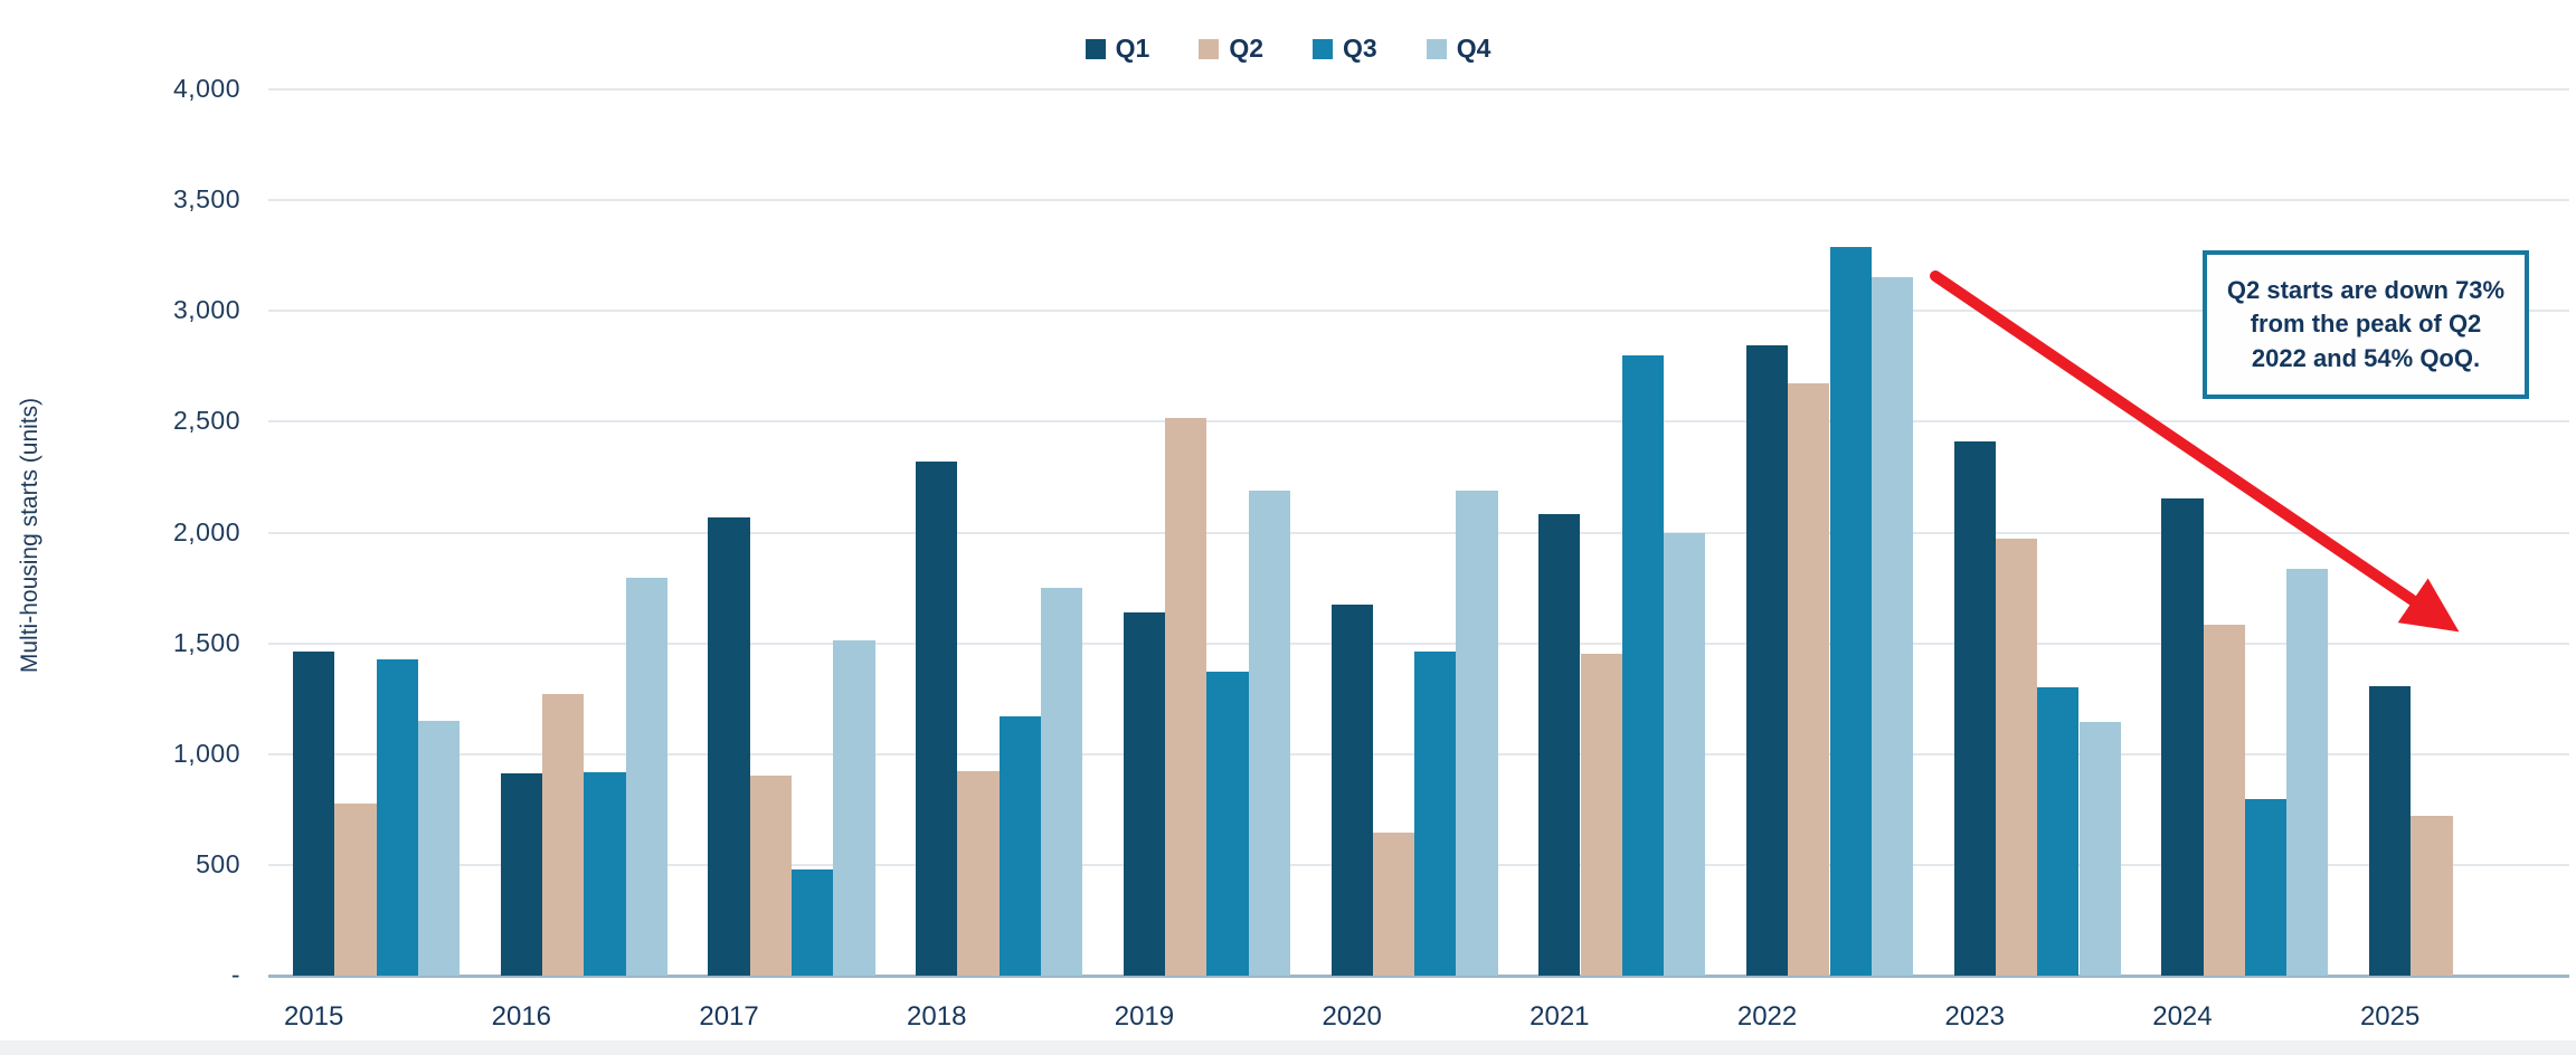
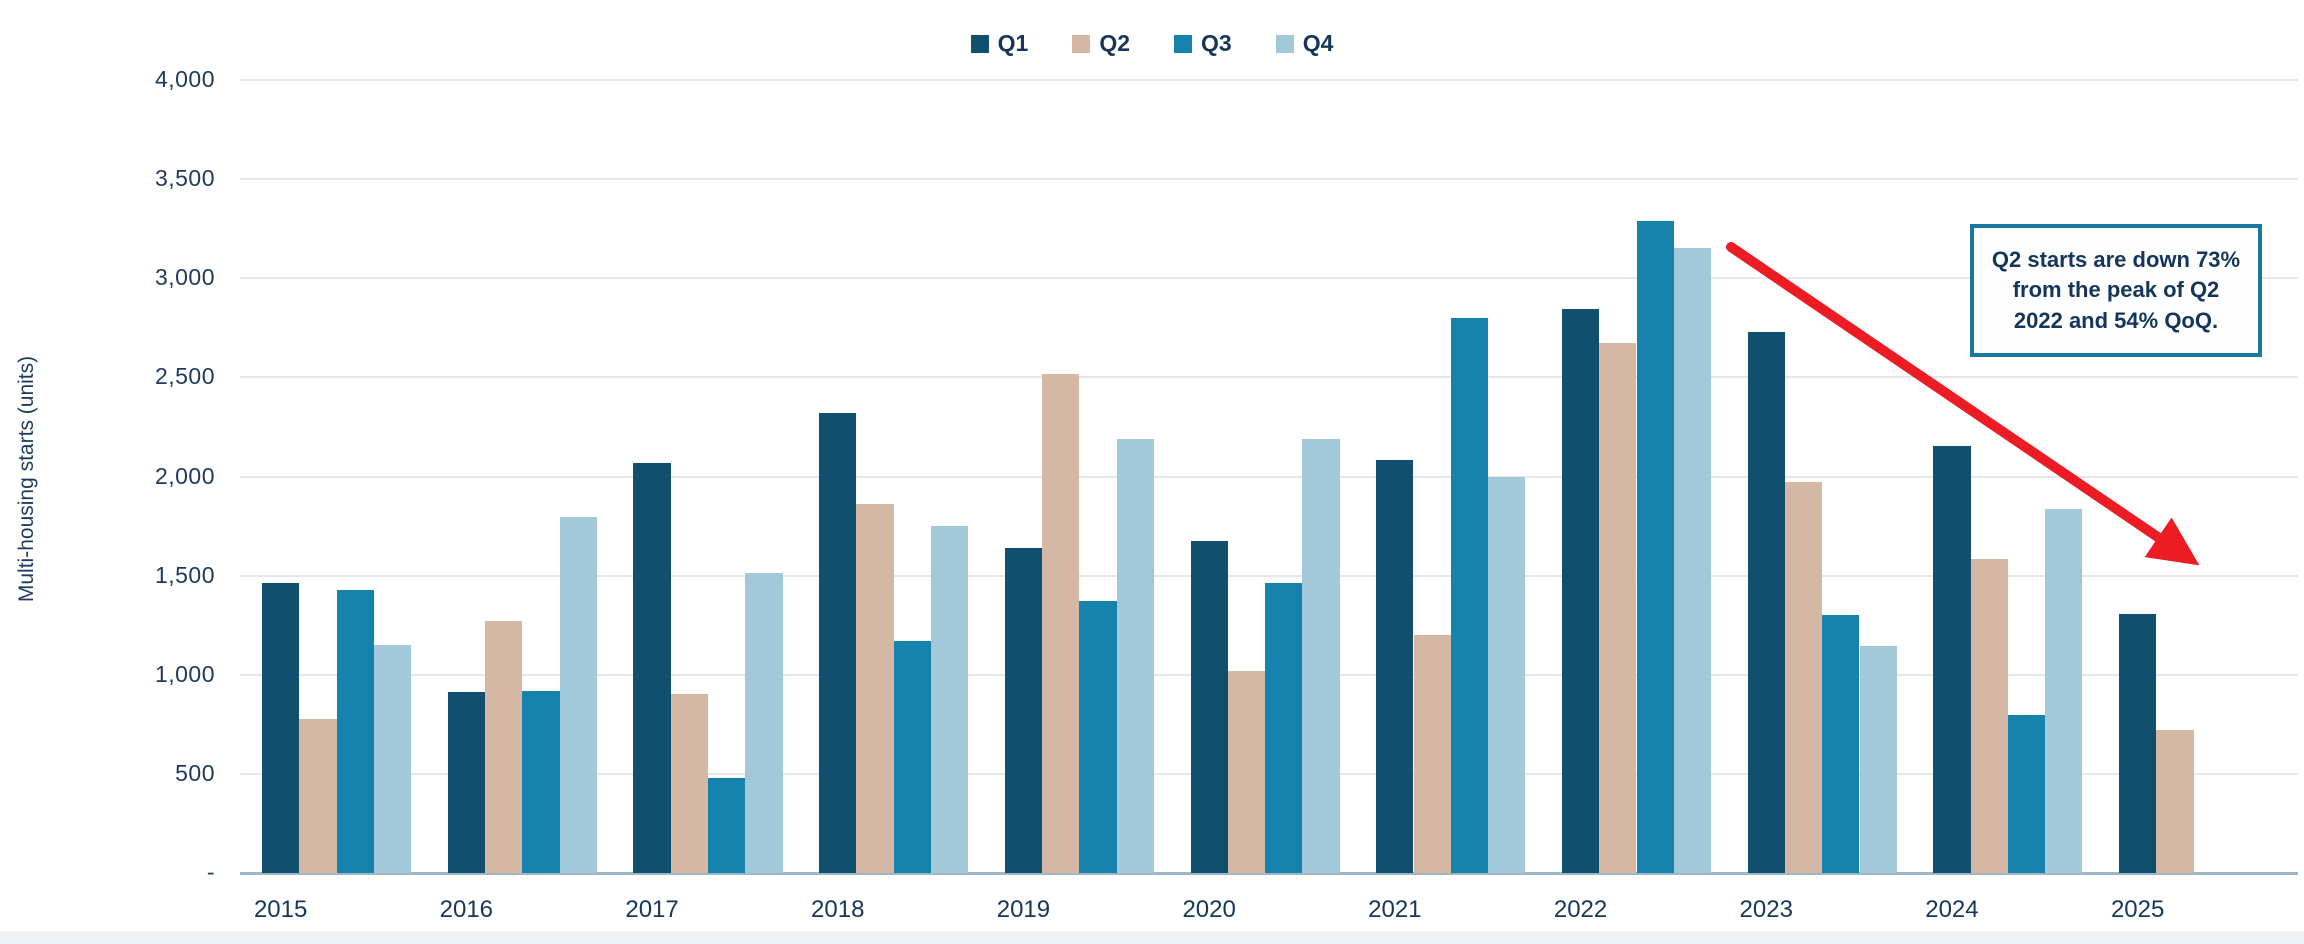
Q2/2018: 920 -> 1860
Q2/2020: 640 -> 1020
Q2/2021: 1460 -> 1200
Q1/2023: 2410 -> 2730
